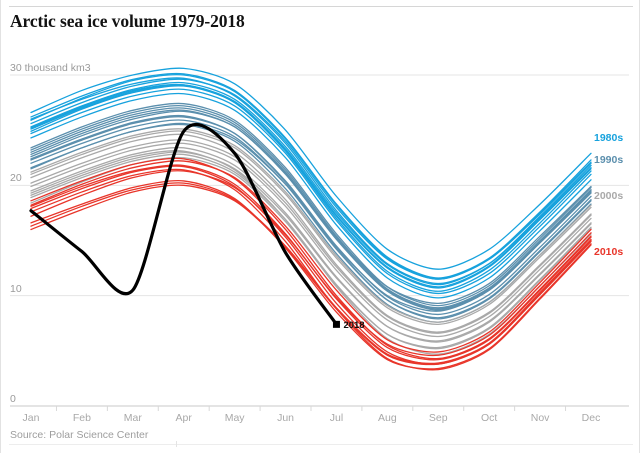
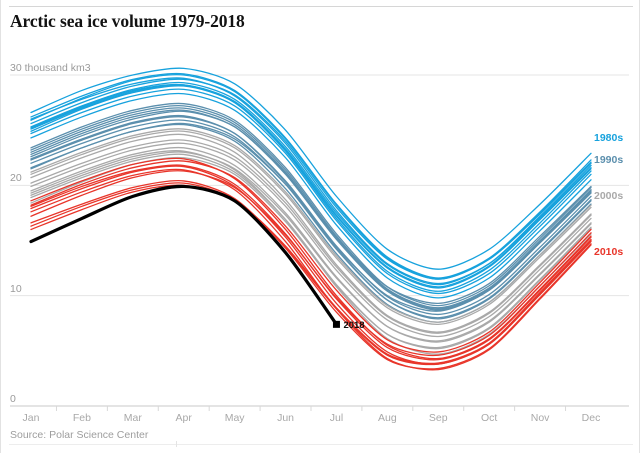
2018/Jan: 17.7 -> 14.9
2018/Feb: 14.0 -> 17.0
2018/Mar: 10.5 -> 19.0
2018/Apr: 24.9 -> 19.9
2018/May: 22.9 -> 18.6
